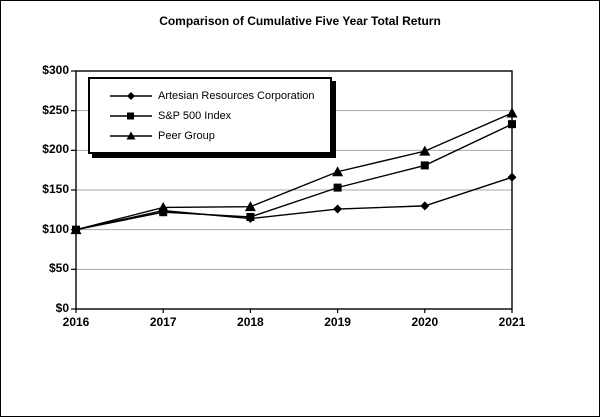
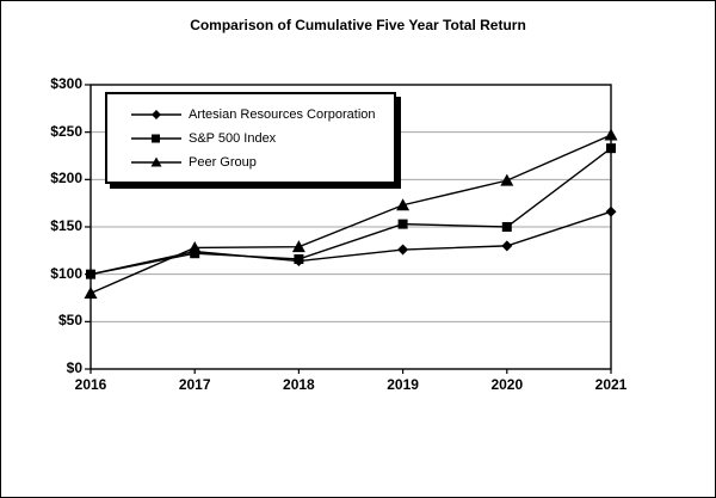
Peer Group/2016: $100 -> $80
S&P 500 Index/2020: $180 -> $150
